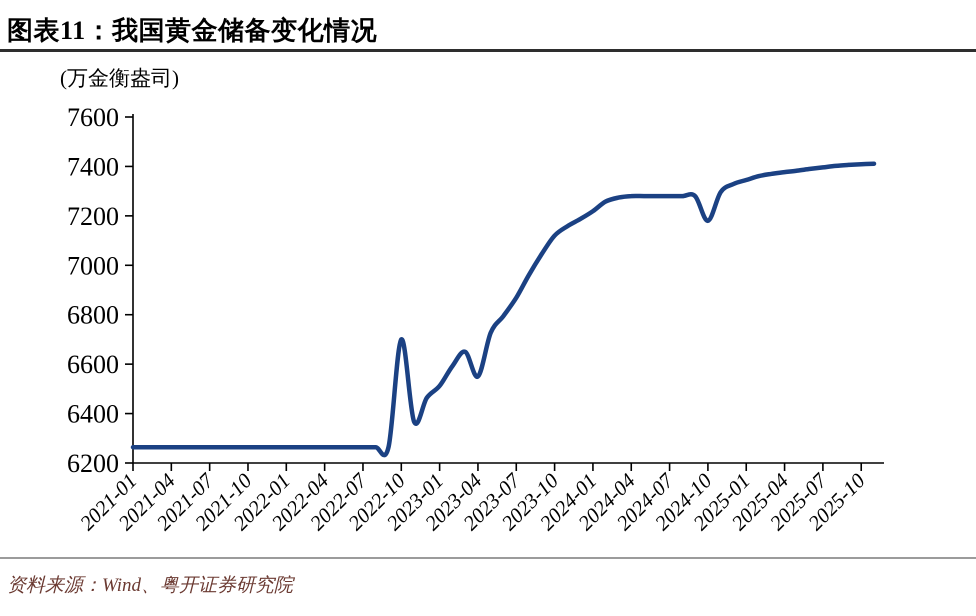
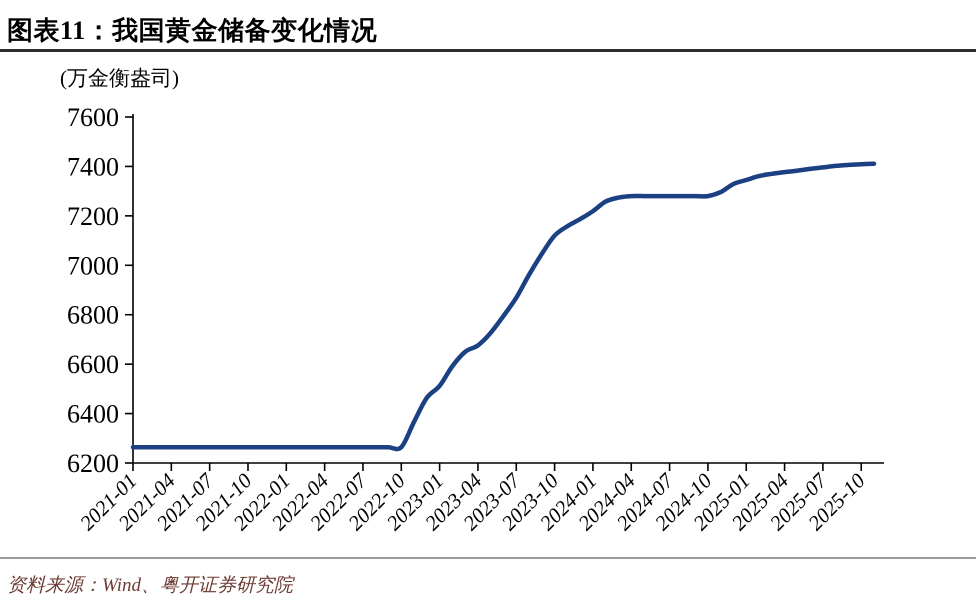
2022-10: 6700 -> 6260
2023-04: 6550 -> 6680
2024-10: 7180 -> 7280
